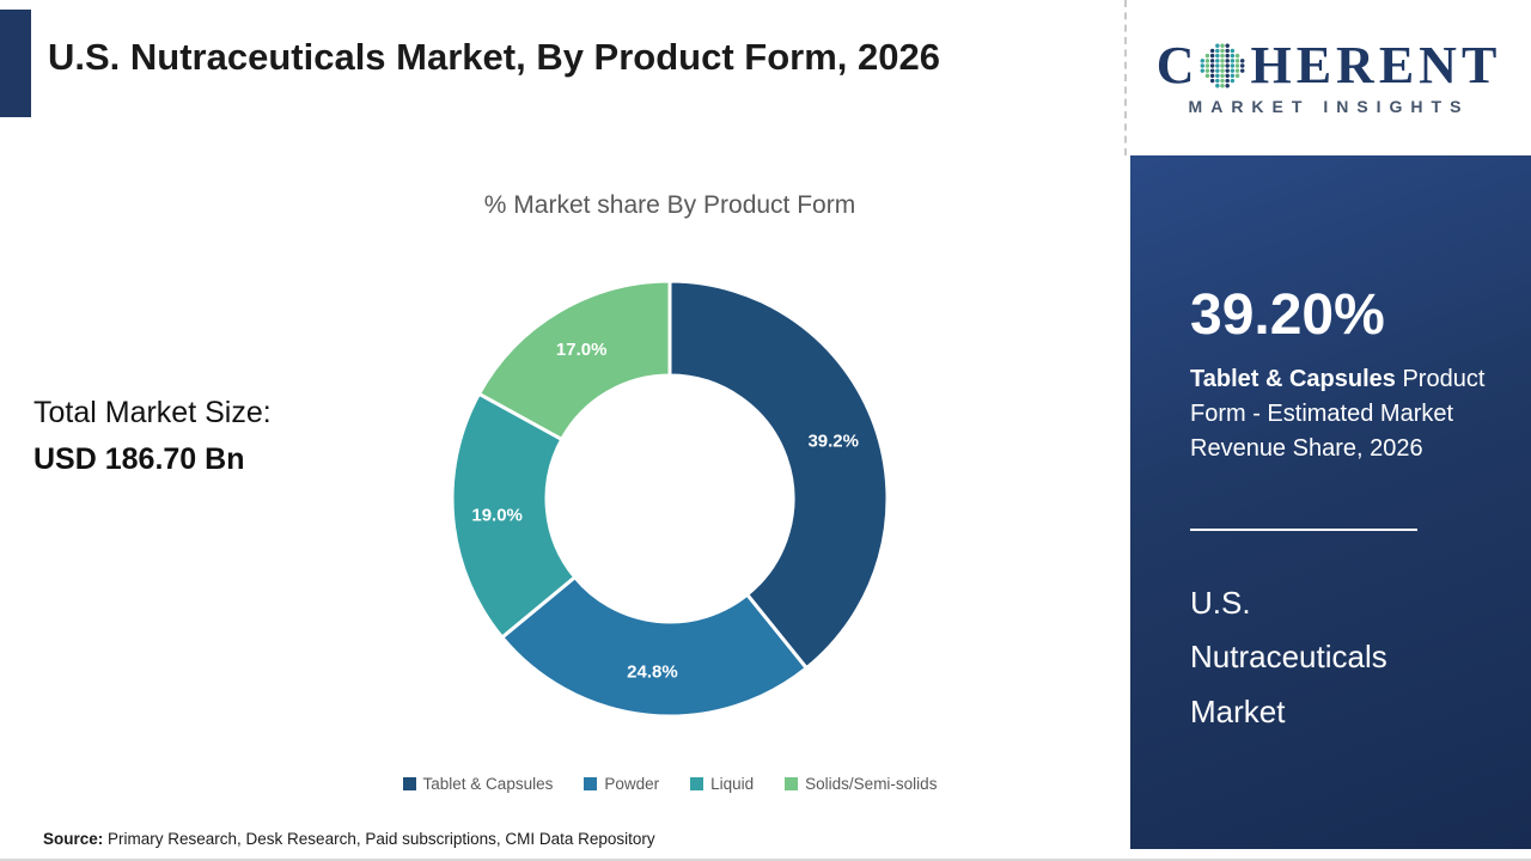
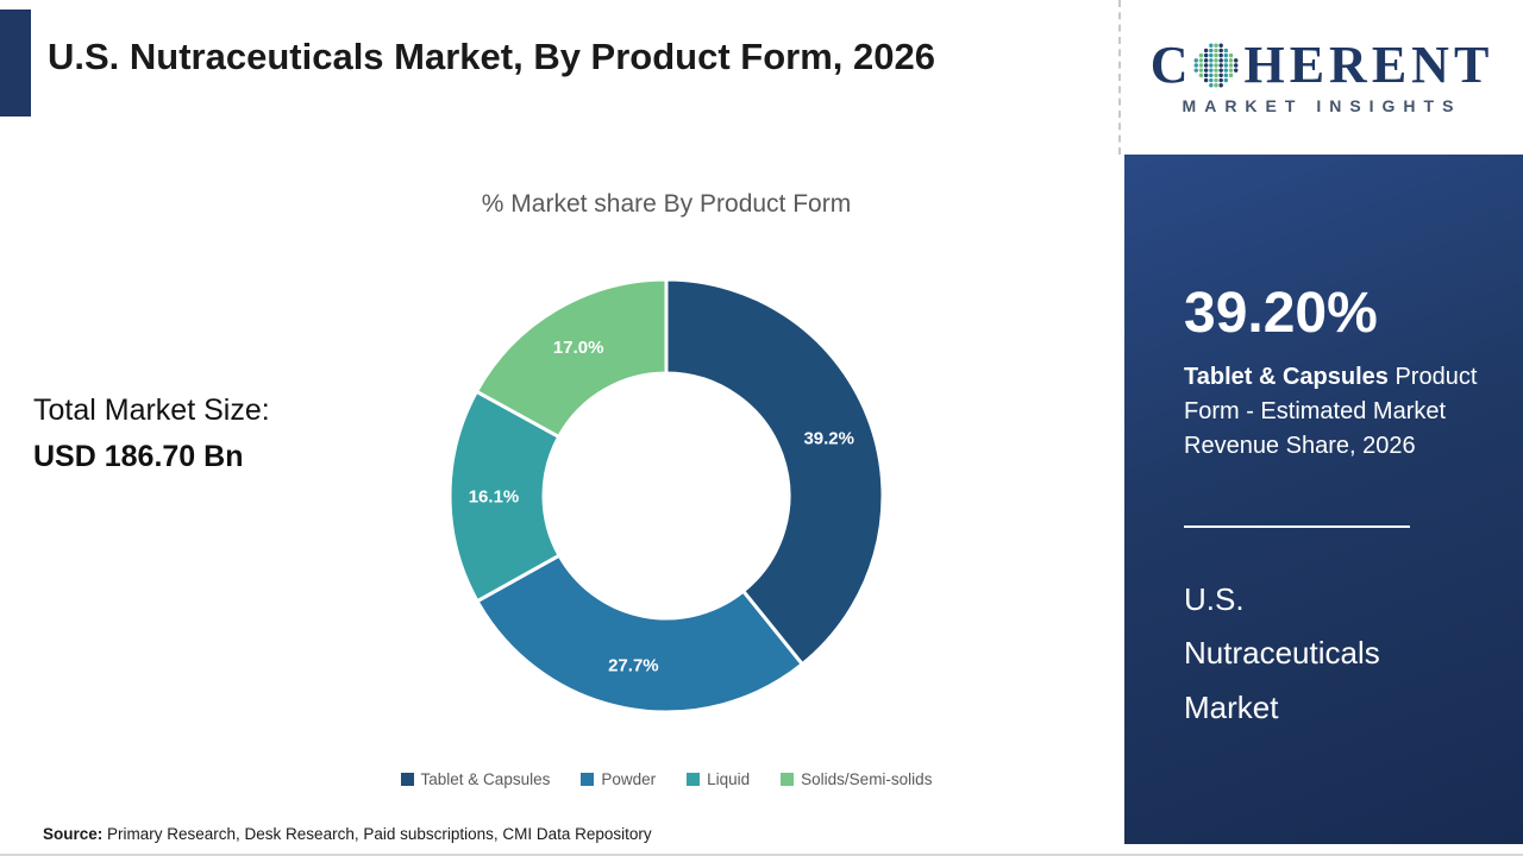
Powder: 24.8% -> 27.7%
Liquid: 19.0% -> 16.1%
